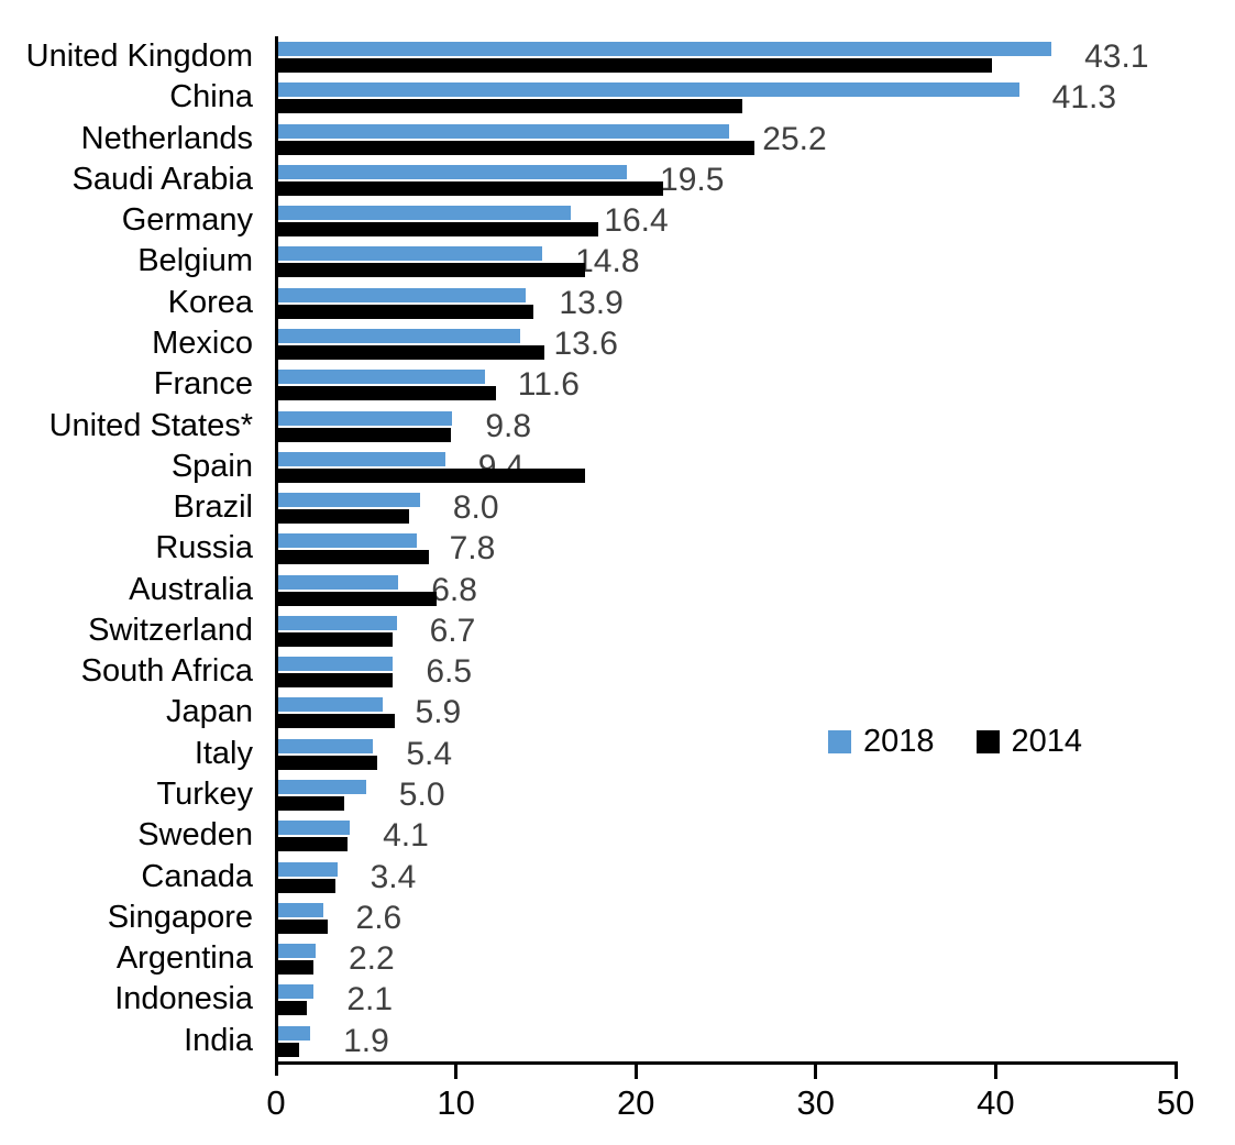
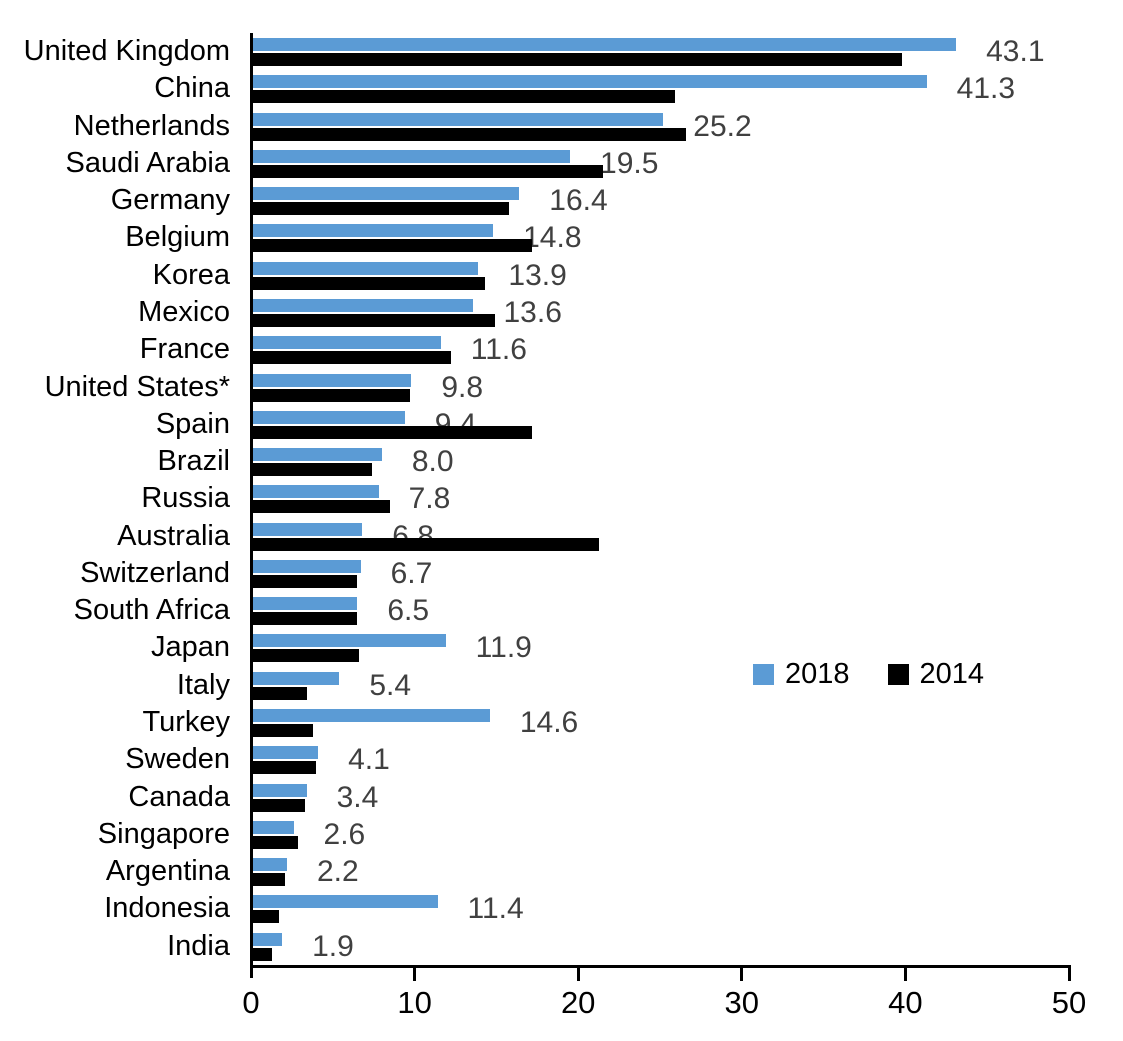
2014/Germany: 17.9 -> 15.8
2014/Australia: 8.9 -> 21.3
2018/Japan: 5.9 -> 11.9
2014/Italy: 5.6 -> 3.4
2018/Turkey: 5.0 -> 14.6
2018/Indonesia: 2.1 -> 11.4
